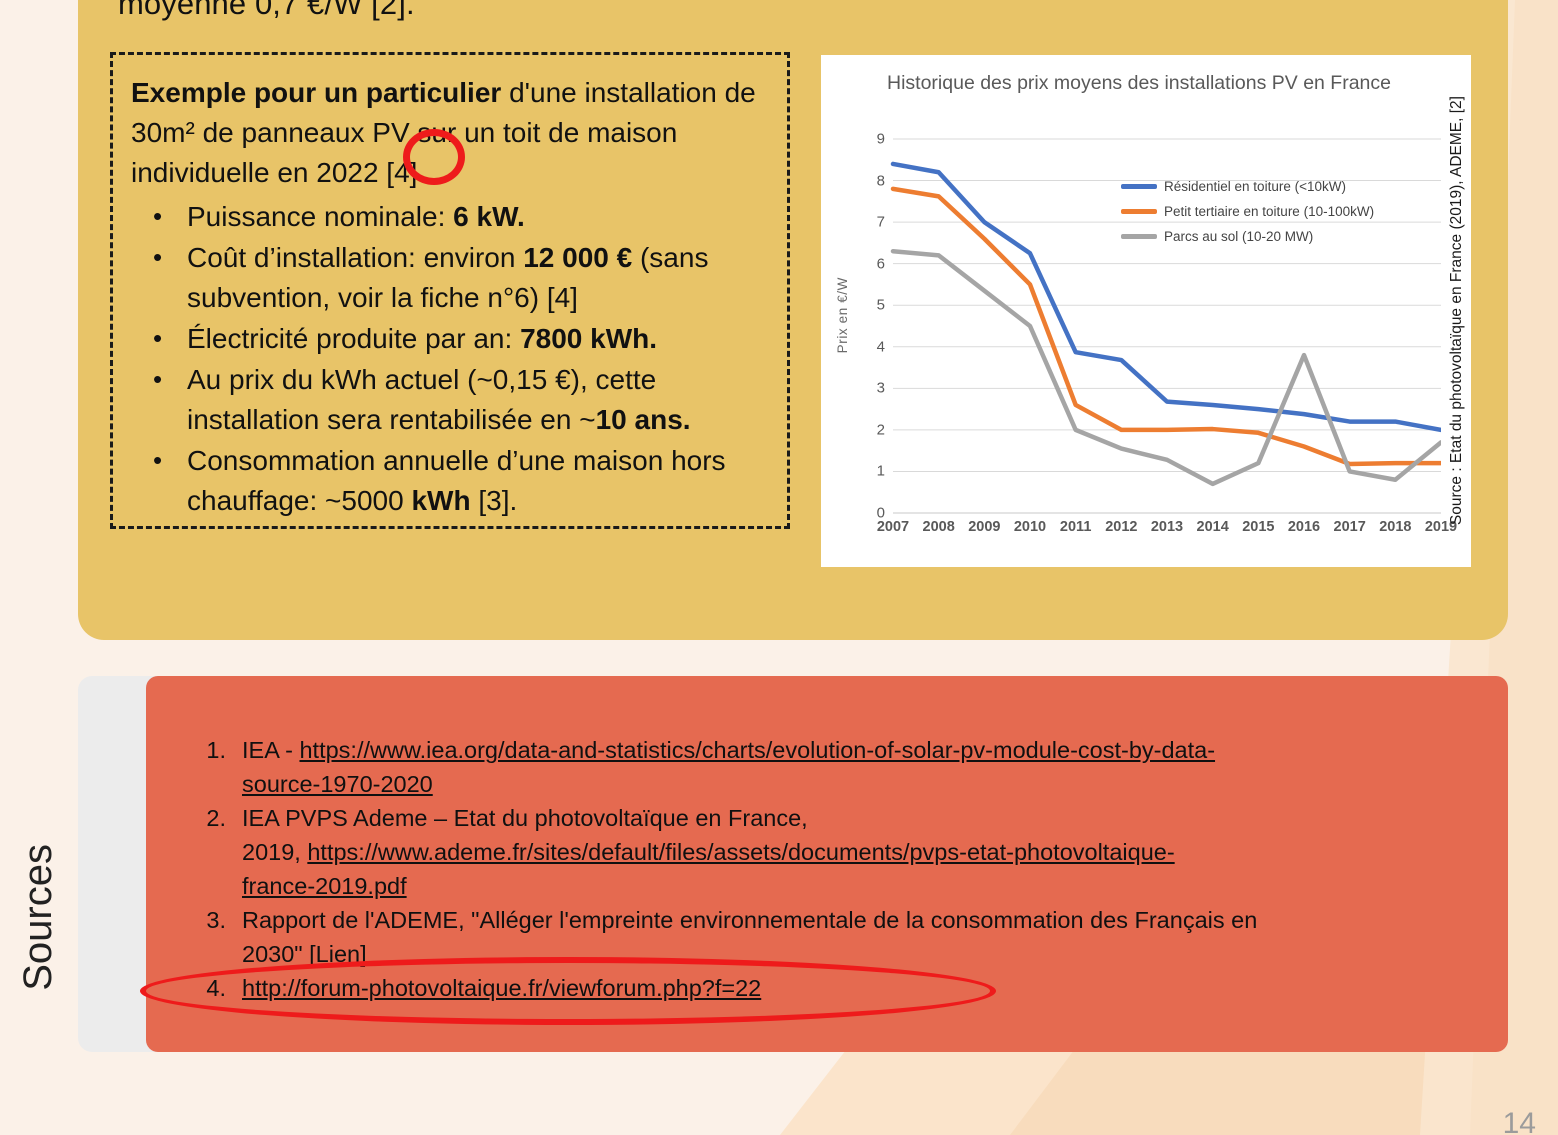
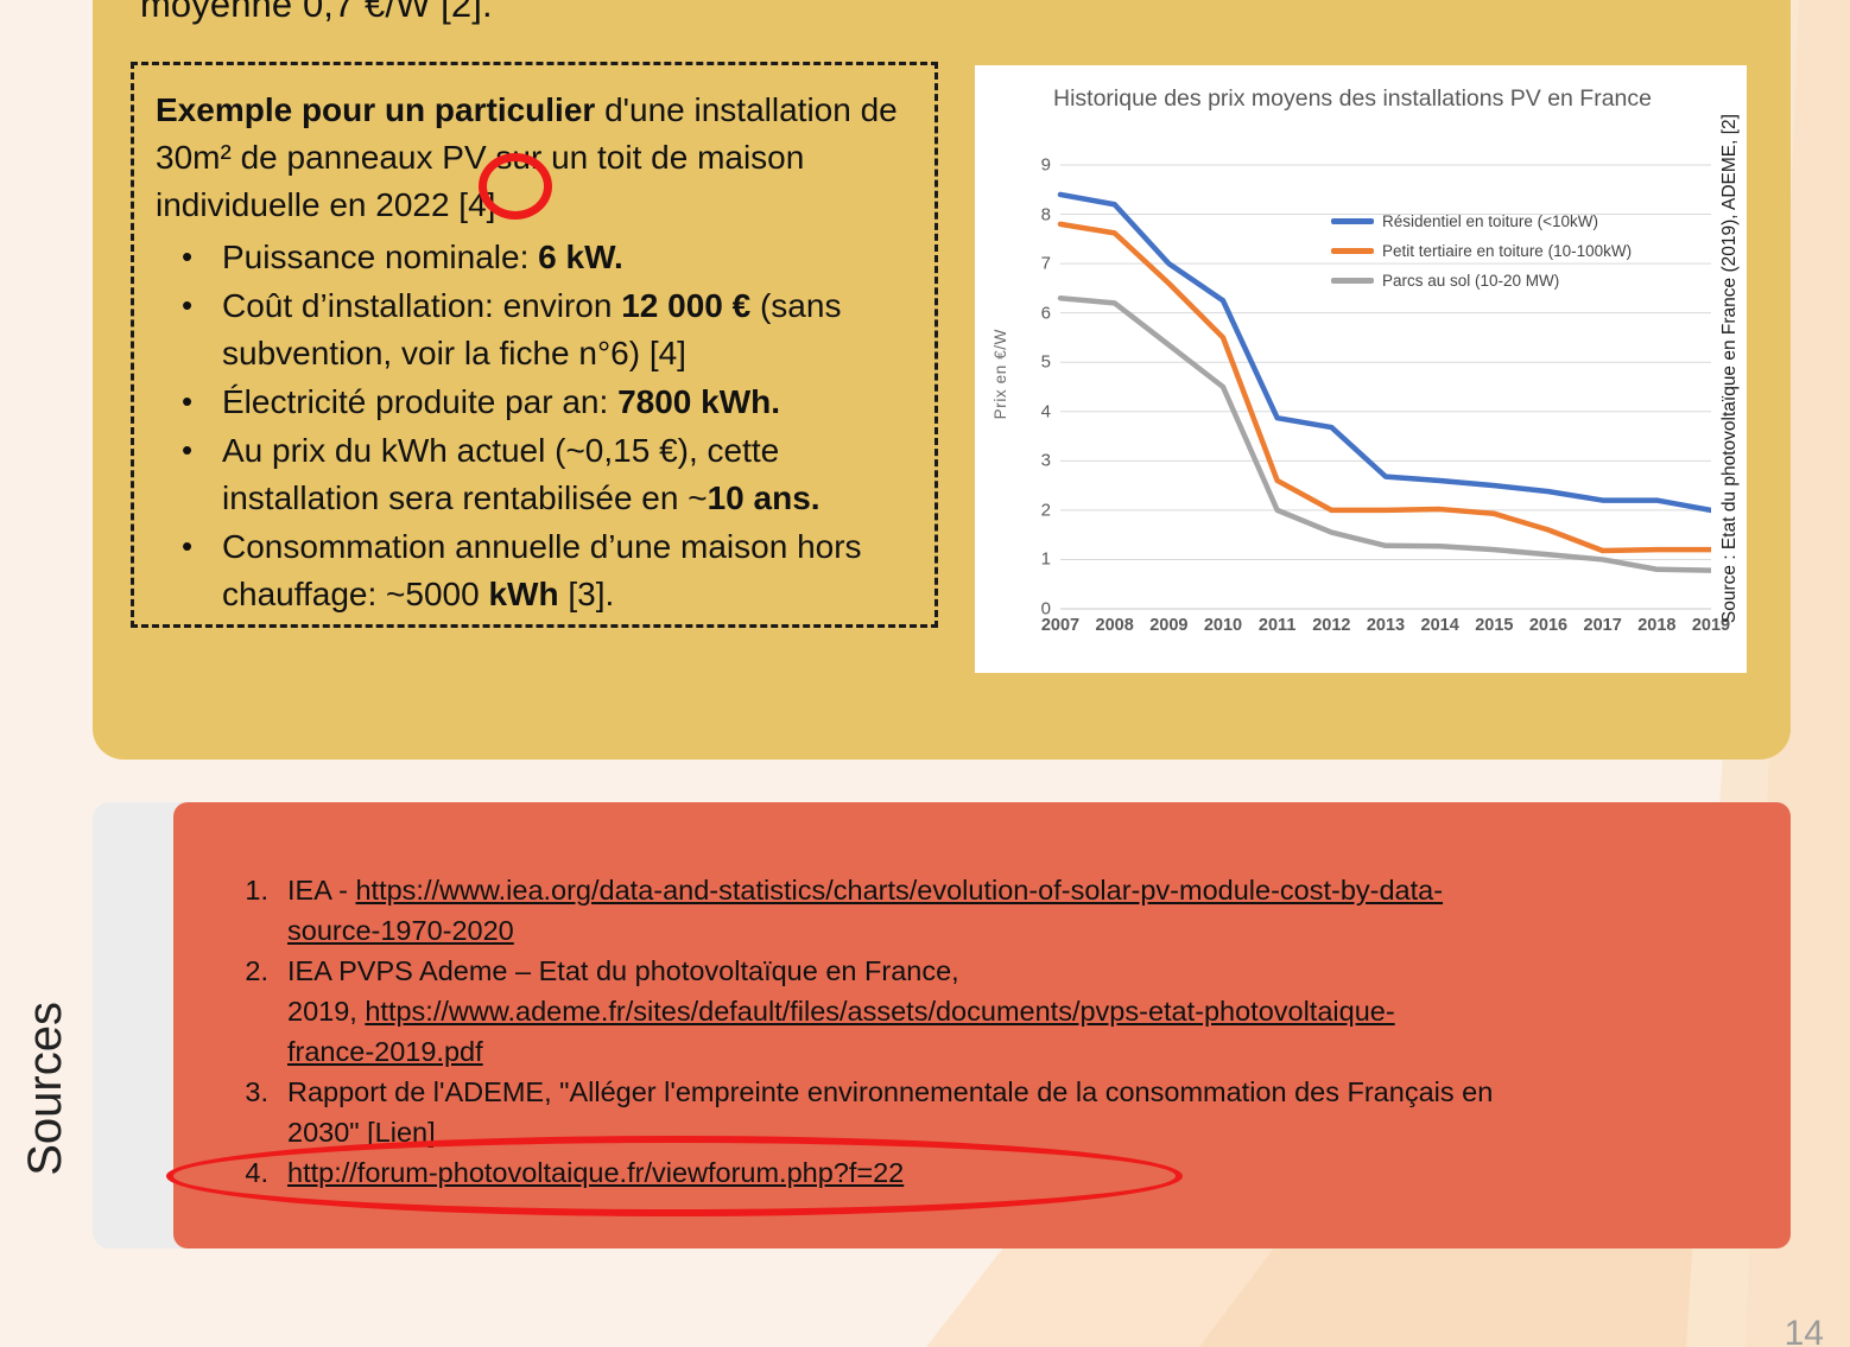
Parcs au sol (10-20 MW)/2014: 0.7 -> 1.3
Parcs au sol (10-20 MW)/2016: 3.8 -> 1.1
Parcs au sol (10-20 MW)/2019: 1.7 -> 0.8
